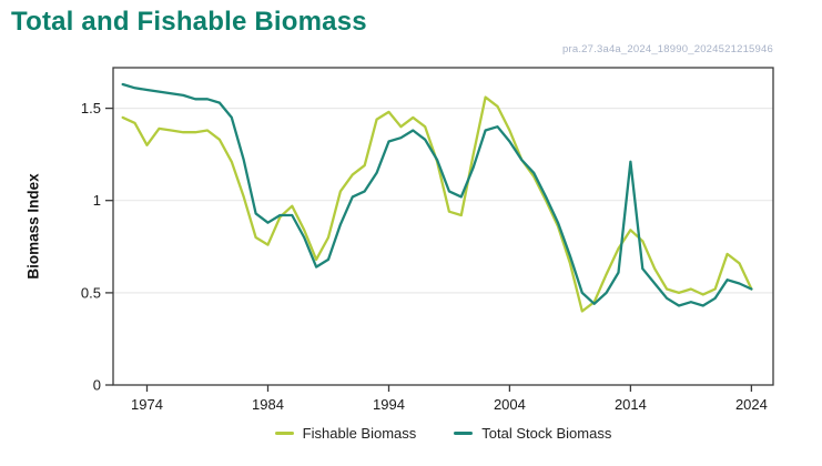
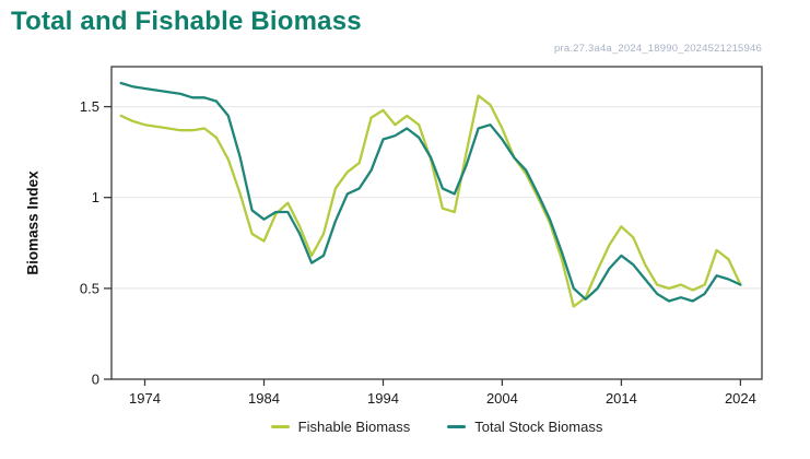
Fishable Biomass/1974: 1.30 -> 1.40
Total Stock Biomass/2014: 1.21 -> 0.68
